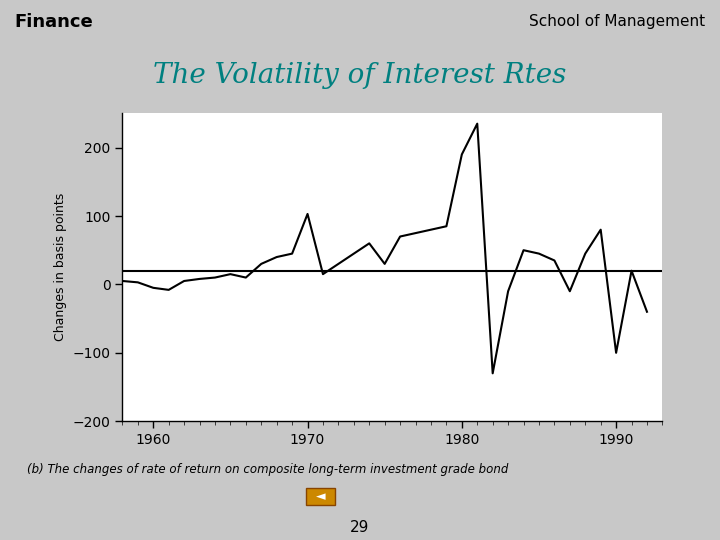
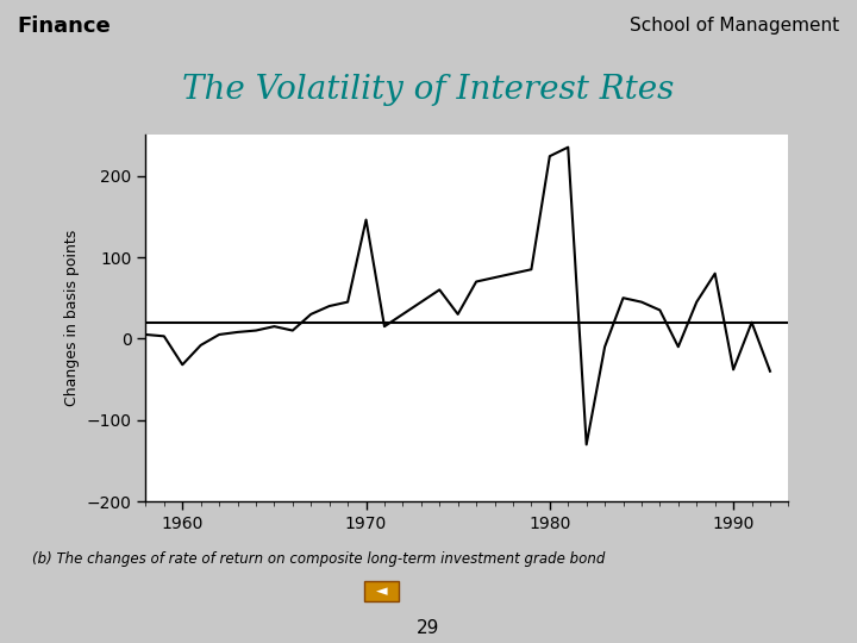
1960: -5 -> -32
1970: 103 -> 146
1980: 190 -> 224
1990: -100 -> -38
